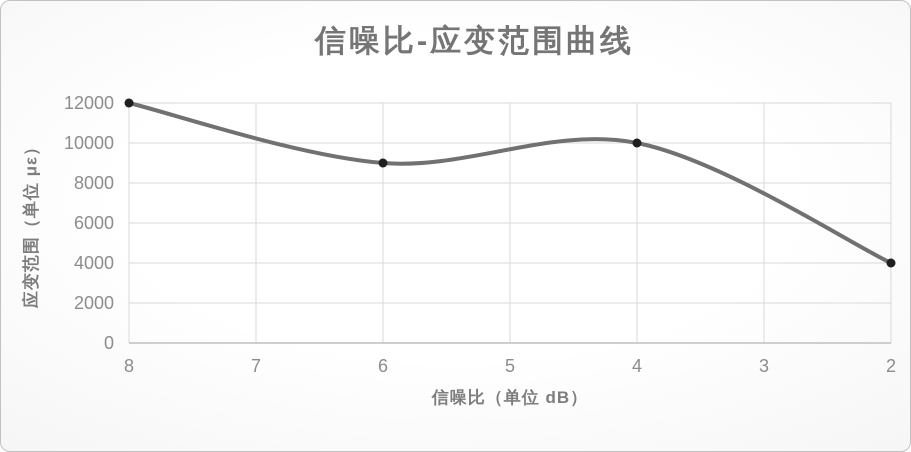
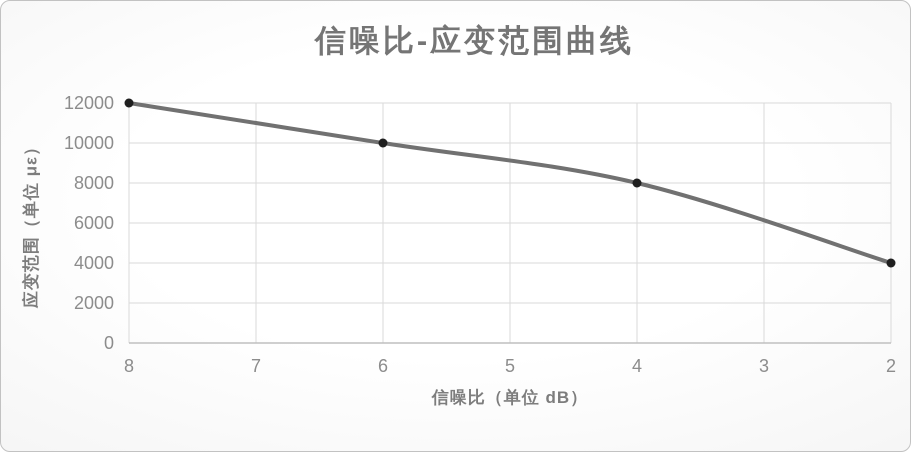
6: 9000 -> 10000
4: 10000 -> 8000
